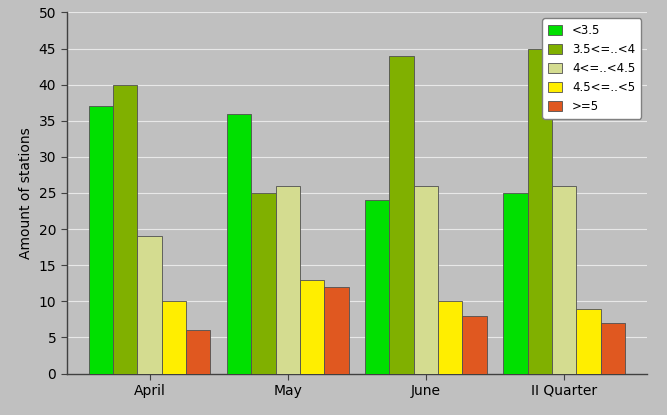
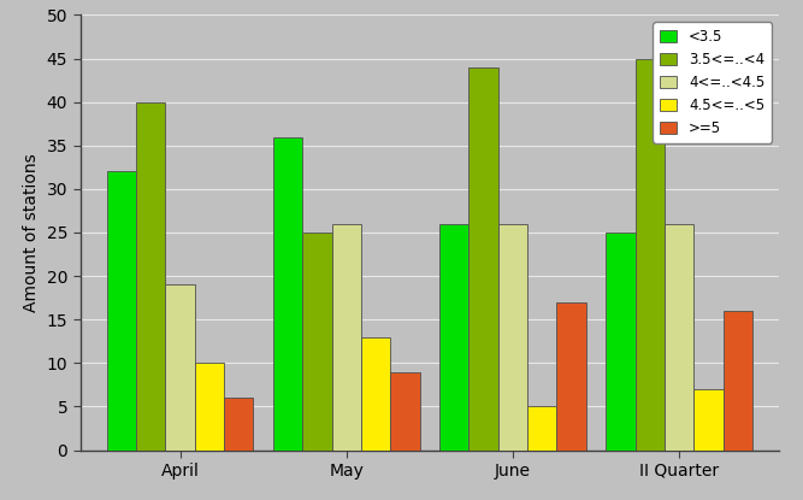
<3.5/April: 37 -> 32
>=5/May: 12 -> 9
<3.5/June: 24 -> 26
4.5<=..<5/June: 10 -> 5
>=5/June: 8 -> 17
4.5<=..<5/II Quarter: 9 -> 7
>=5/II Quarter: 7 -> 16
